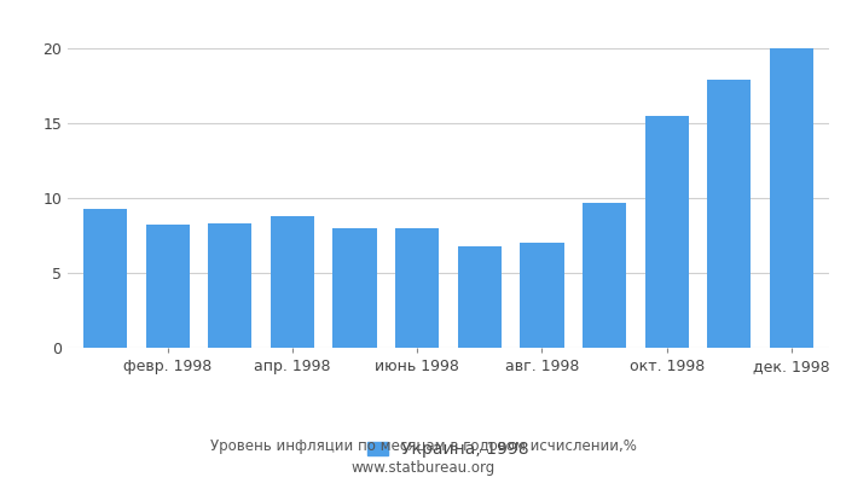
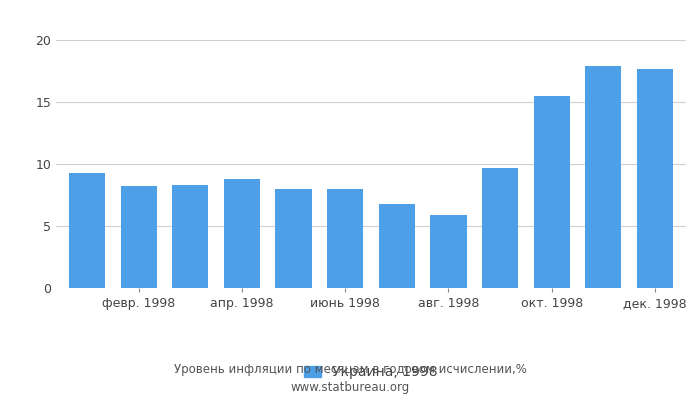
авг. 1998: 7.0 -> 5.9
дек. 1998: 20.0 -> 17.7
